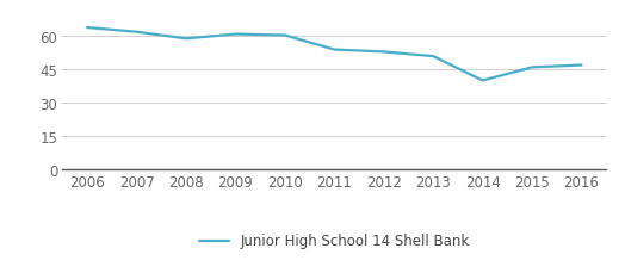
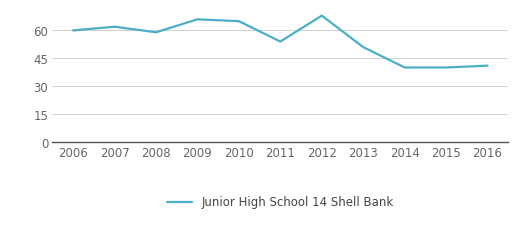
2006: 64 -> 60
2009: 61 -> 66
2010: 60 -> 65
2012: 53 -> 68
2015: 46 -> 40
2016: 47 -> 41
